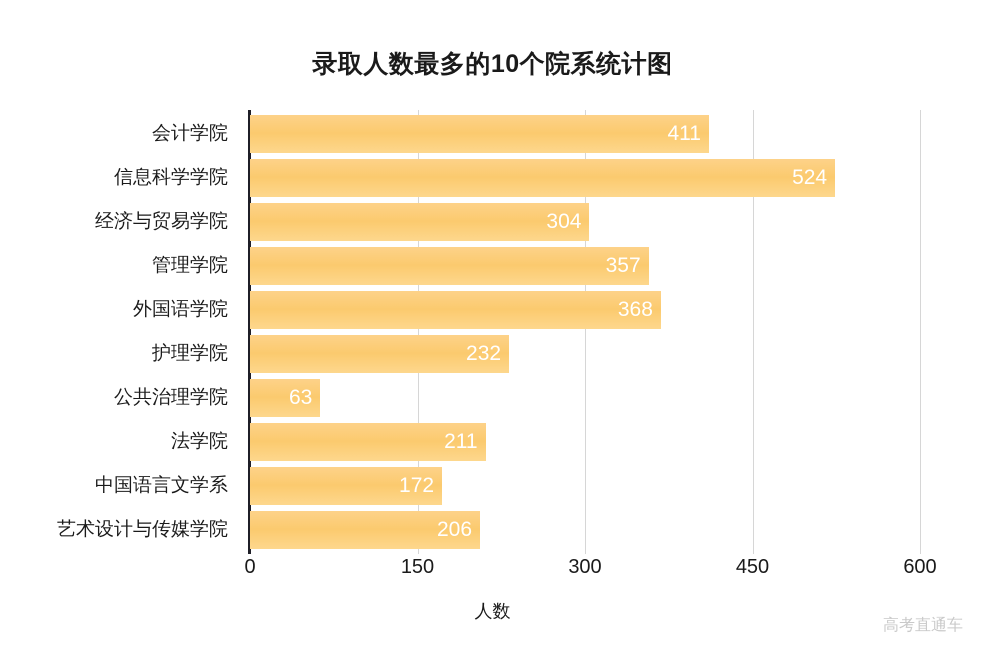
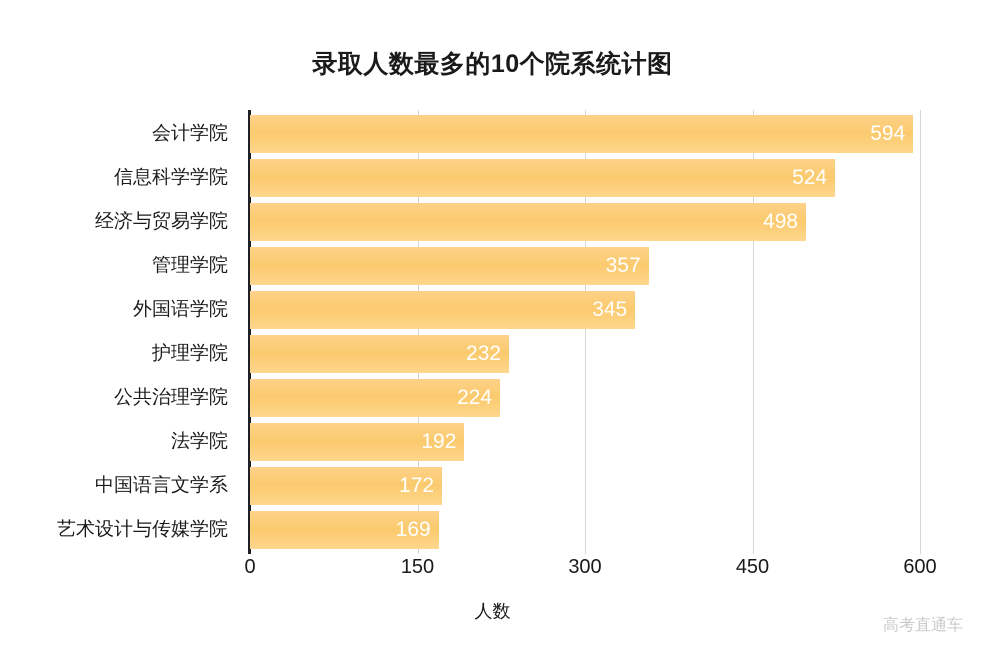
会计学院: 411 -> 594
经济与贸易学院: 304 -> 498
外国语学院: 368 -> 345
公共治理学院: 63 -> 224
法学院: 211 -> 192
艺术设计与传媒学院: 206 -> 169
